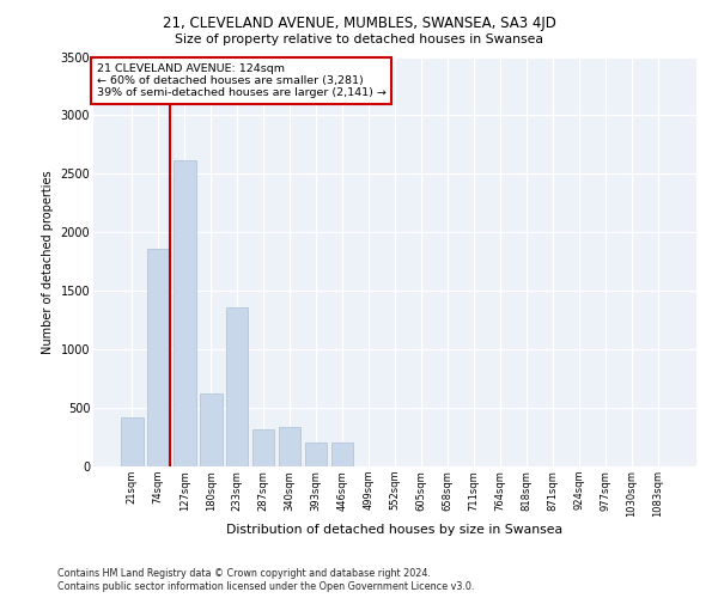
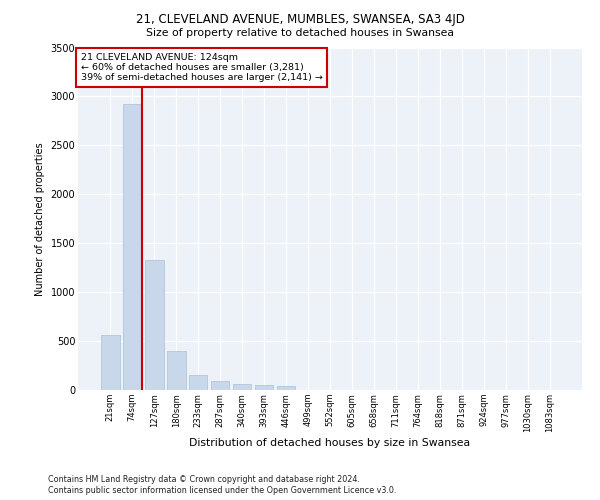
21sqm: 420 -> 560
74sqm: 1860 -> 2920
127sqm: 2620 -> 1330
180sqm: 620 -> 400
233sqm: 1360 -> 160
287sqm: 320 -> 90
340sqm: 340 -> 60
393sqm: 200 -> 60
446sqm: 200 -> 40
